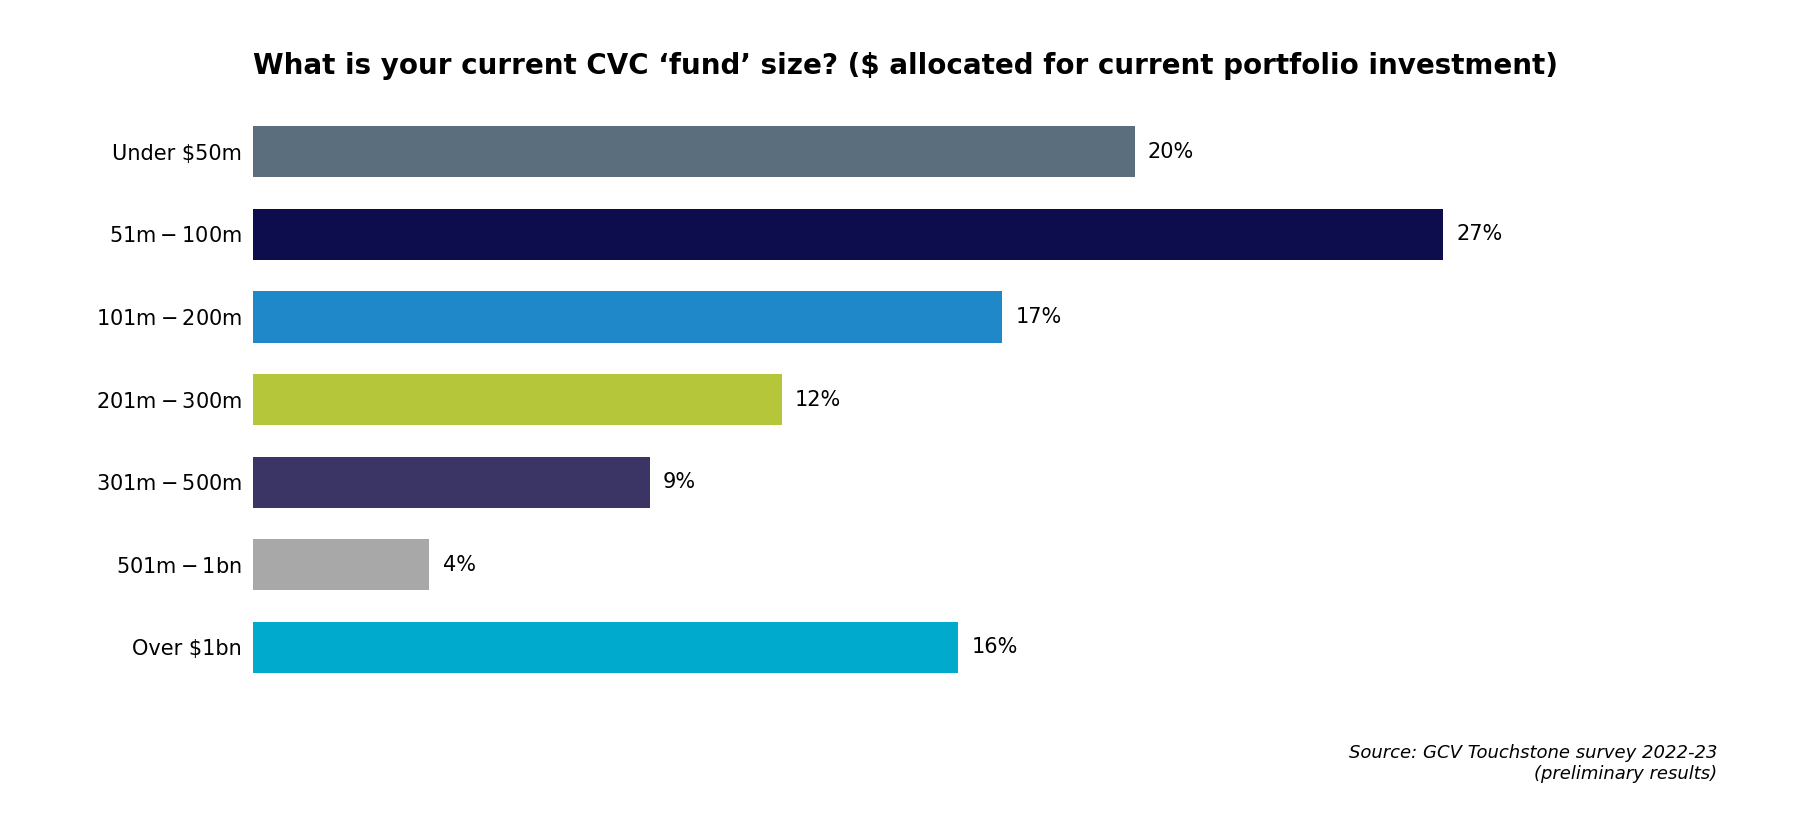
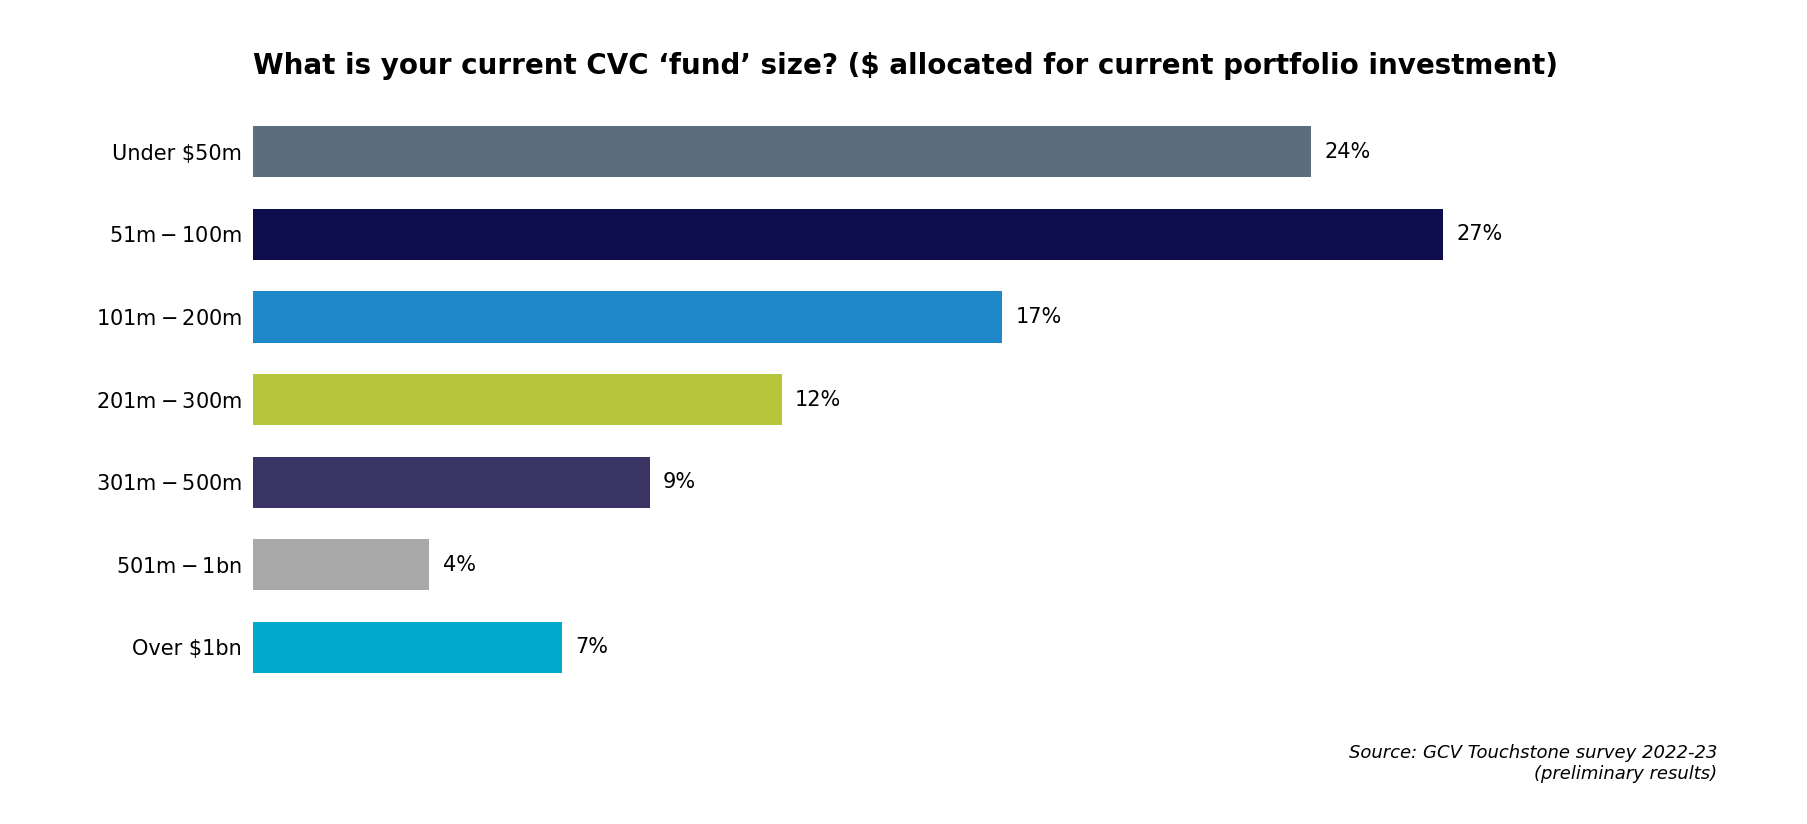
Under $50m: 20% -> 24%
Over $1bn: 16% -> 7%
